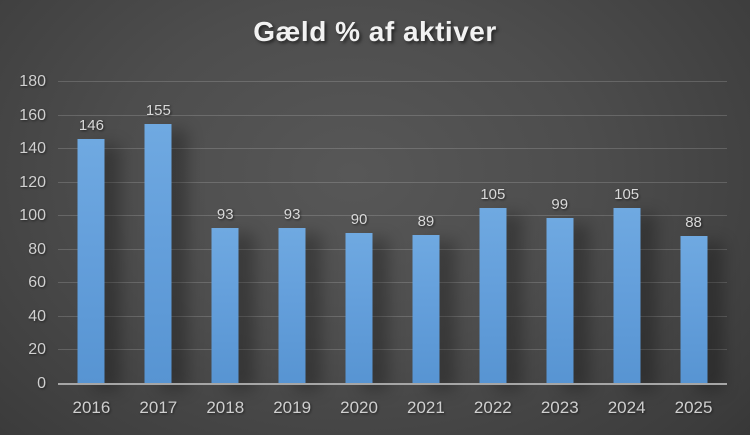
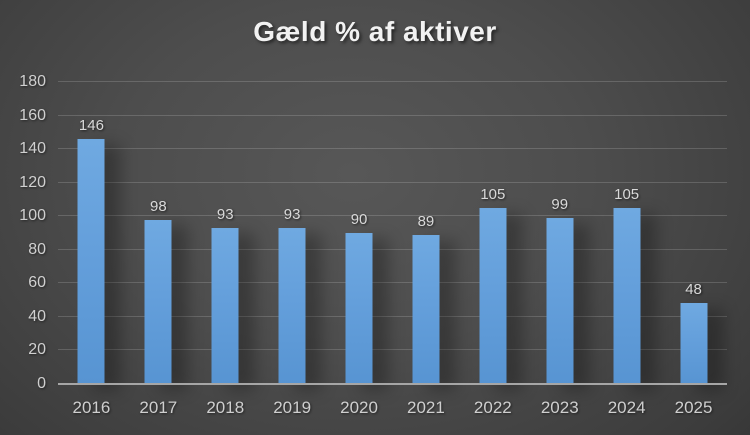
2017: 155 -> 98
2025: 88 -> 48
